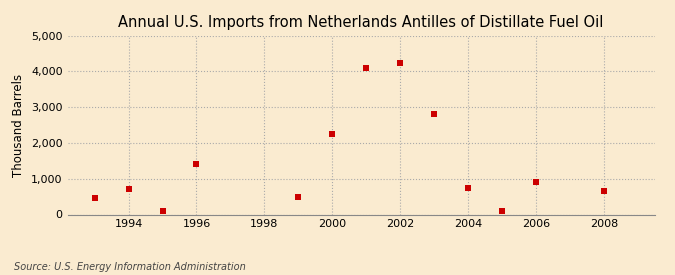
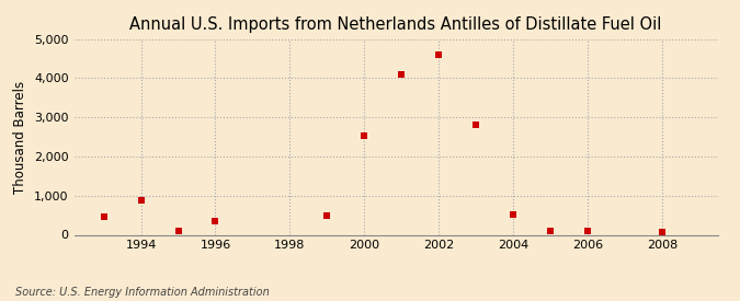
1994: 700 -> 870
1996: 1,400 -> 350
2000: 2,250 -> 2,520
2002: 4,250 -> 4,600
2004: 750 -> 520
2006: 900 -> 110
2008: 650 -> 80
